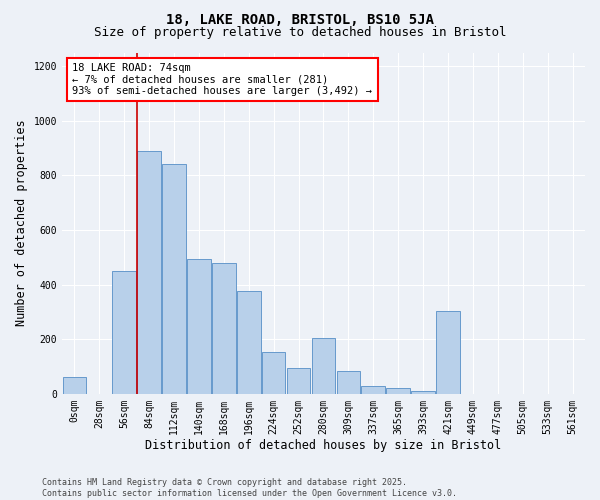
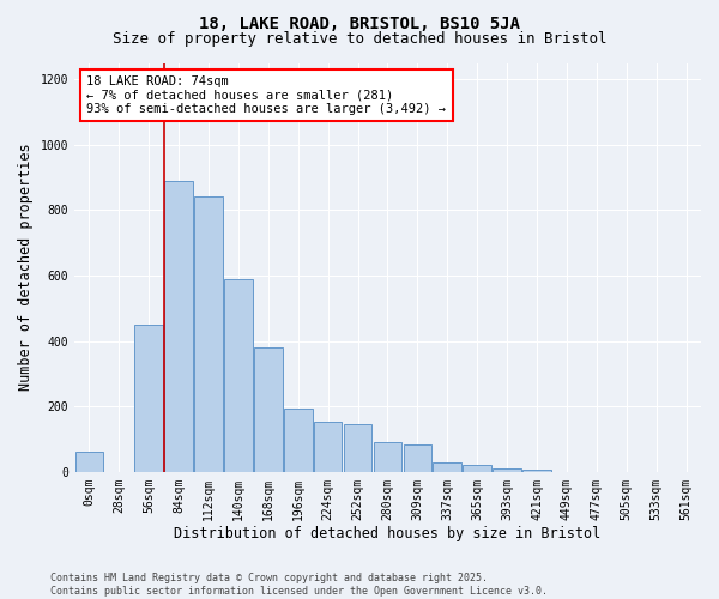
140sqm: 495 -> 590
168sqm: 480 -> 380
196sqm: 375 -> 195
252sqm: 95 -> 145
280sqm: 205 -> 90
421sqm: 305 -> 8
